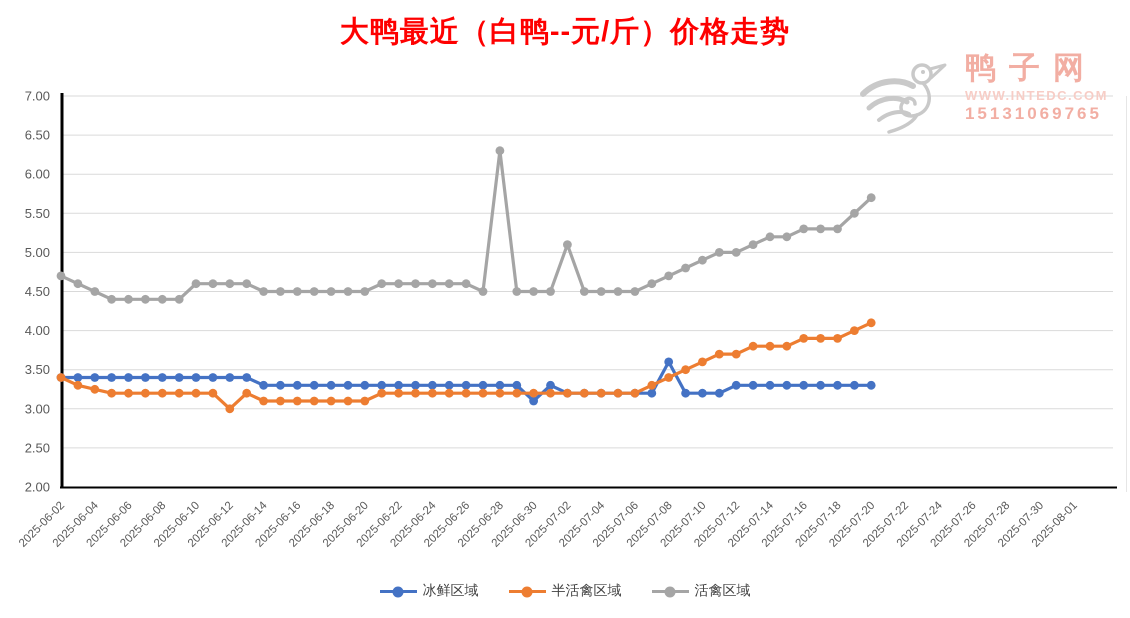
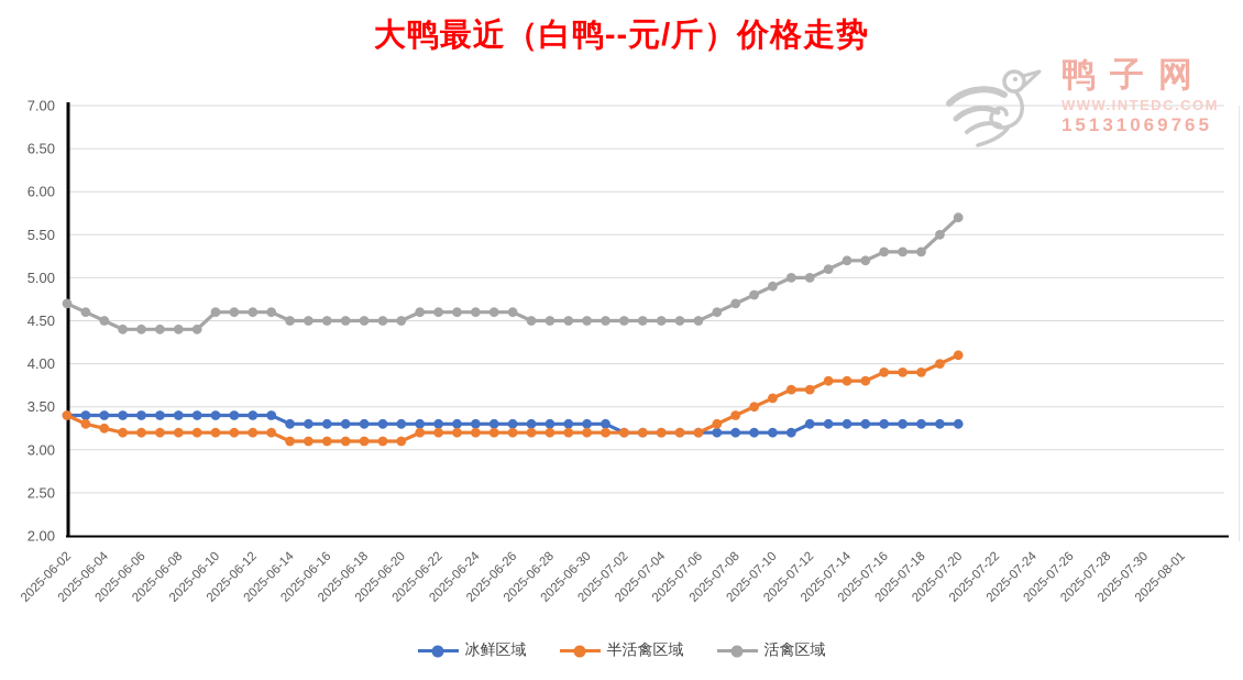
半活禽区域/2025-06-12: 3.0 -> 3.2
活禽区域/2025-06-28: 6.3 -> 4.5
冰鲜区域/2025-06-30: 3.1 -> 3.3
活禽区域/2025-07-02: 5.1 -> 4.5
冰鲜区域/2025-07-08: 3.6 -> 3.2
